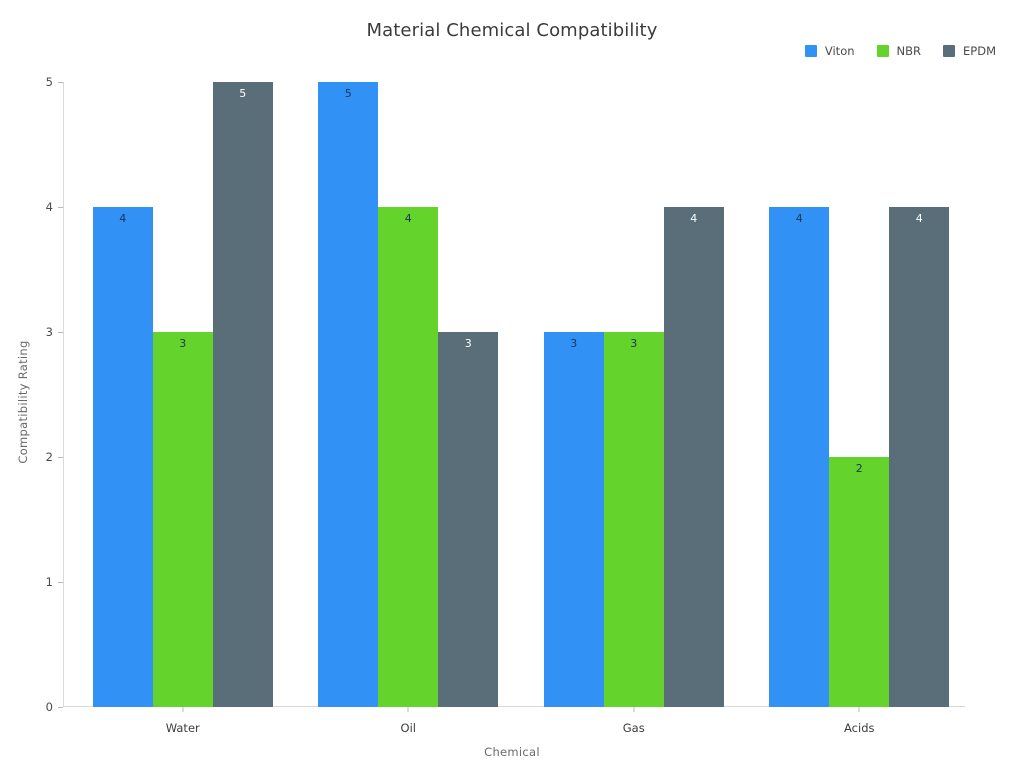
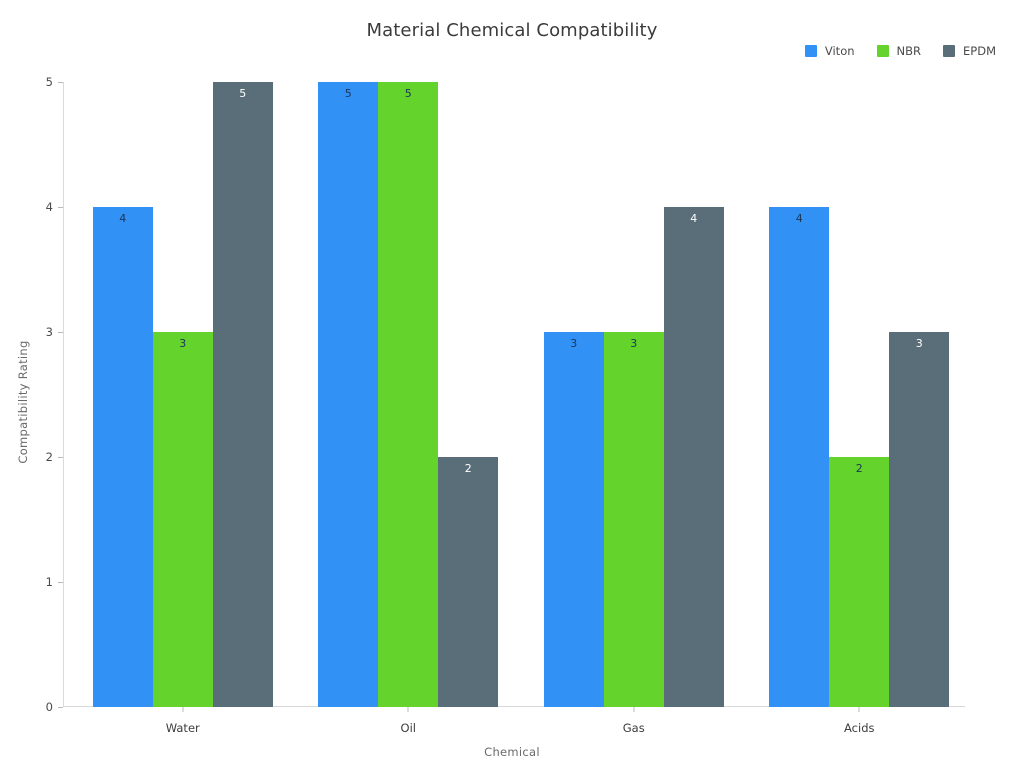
NBR/Oil: 4 -> 5
EPDM/Oil: 3 -> 2
EPDM/Acids: 4 -> 3
